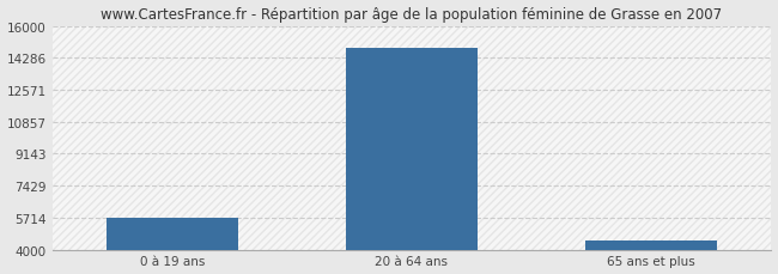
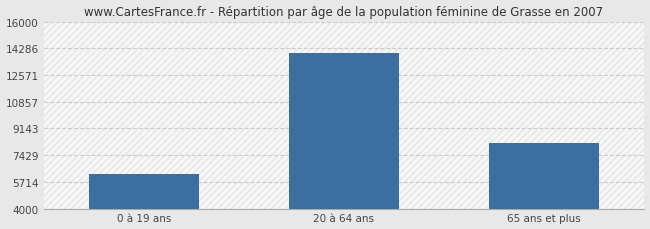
0 à 19 ans: 5700 -> 6200
20 à 64 ans: 14800 -> 14000
65 ans et plus: 4500 -> 8200
